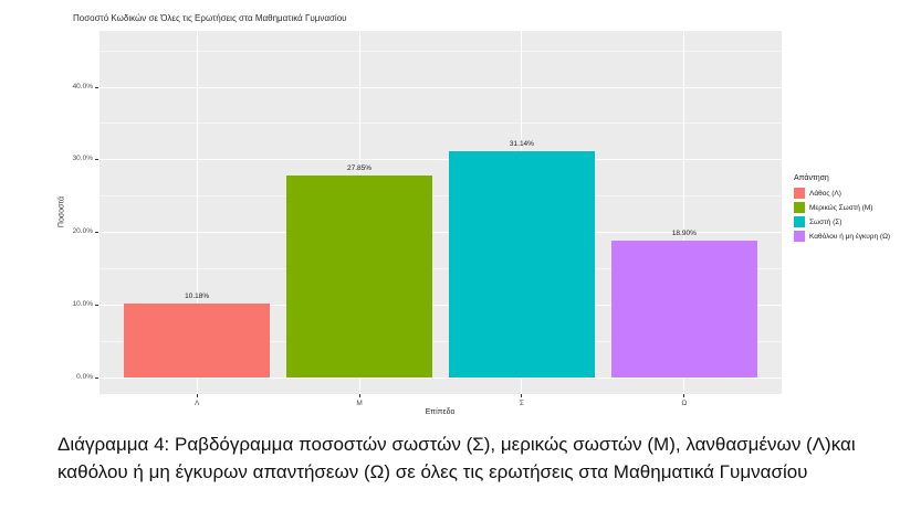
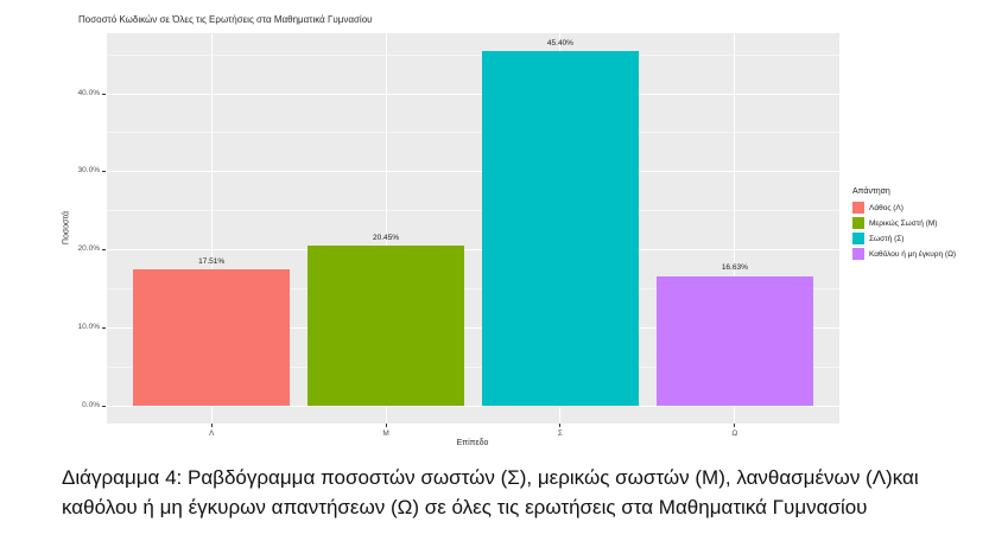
Λ: 10.18% -> 17.51%
Μ: 27.85% -> 20.45%
Σ: 31.14% -> 45.40%
Ω: 18.90% -> 16.63%
